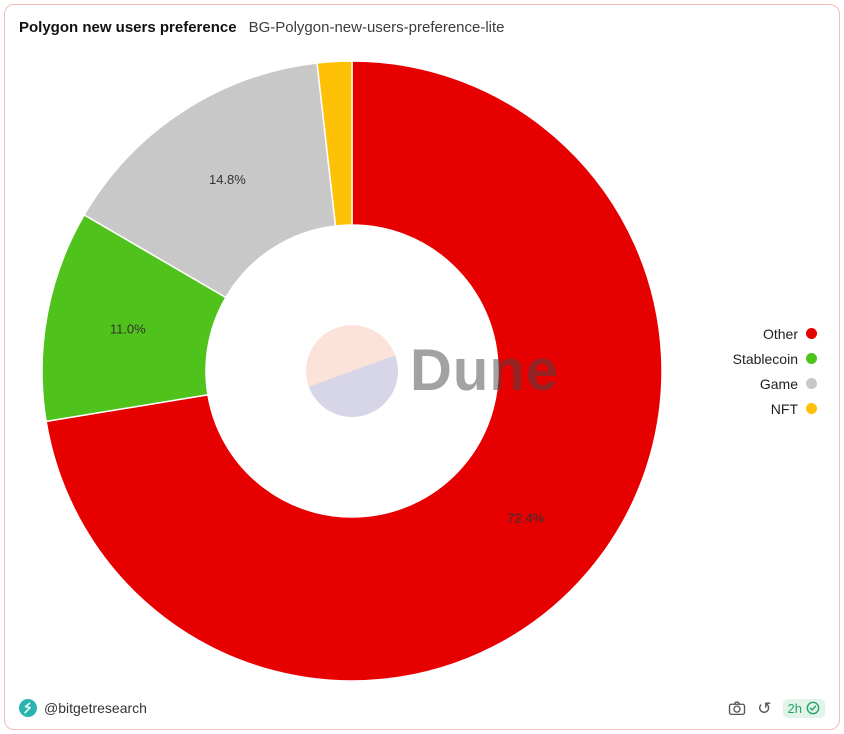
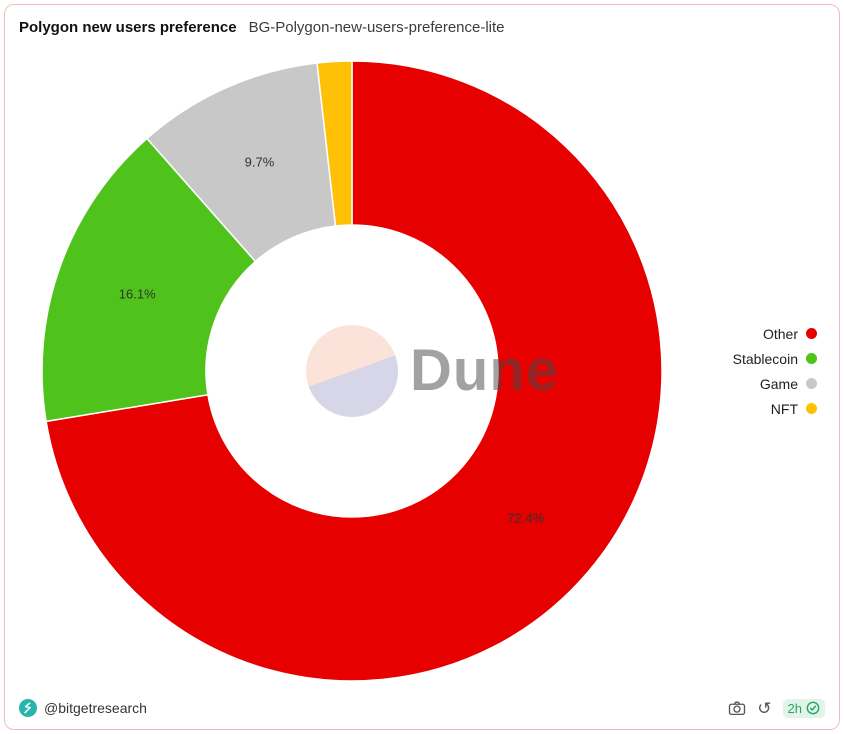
Stablecoin: 11.0% -> 16.1%
Game: 14.8% -> 9.7%
